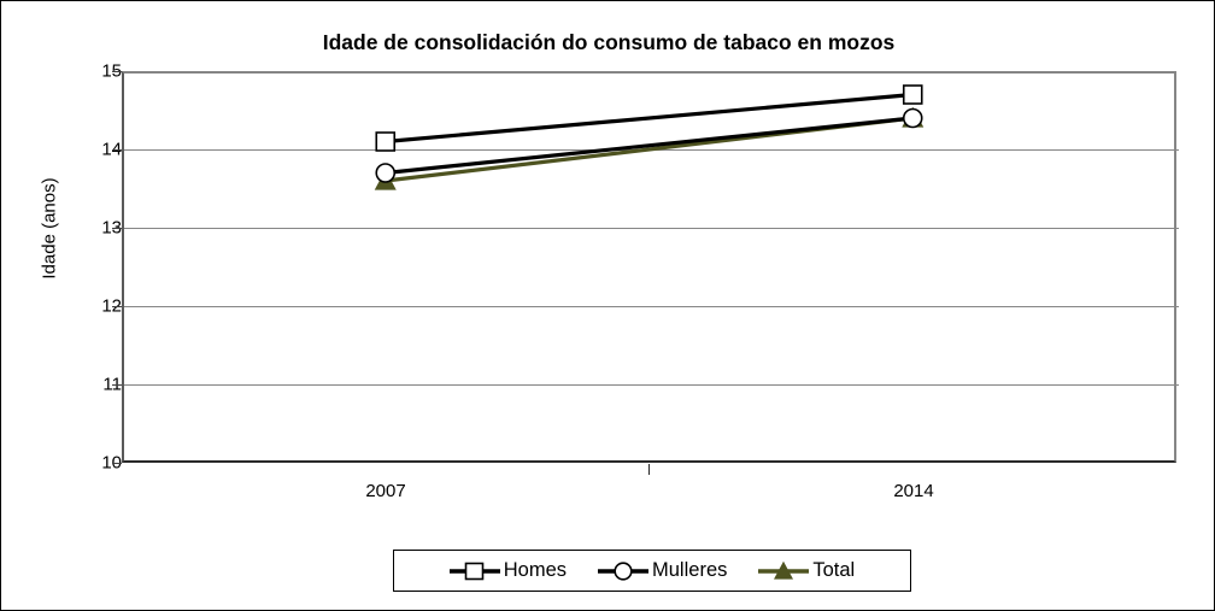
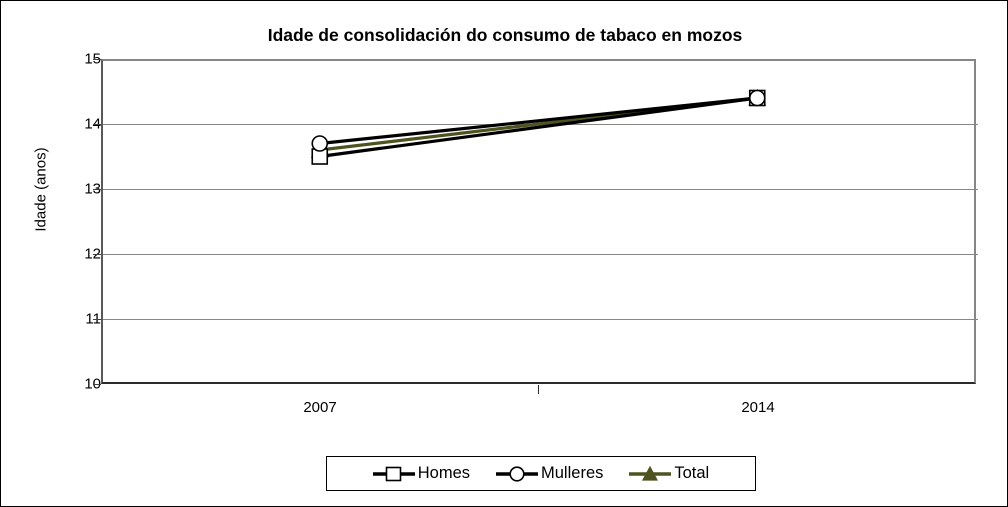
Homes/2007: 14.1 -> 13.5
Homes/2014: 14.7 -> 14.4
